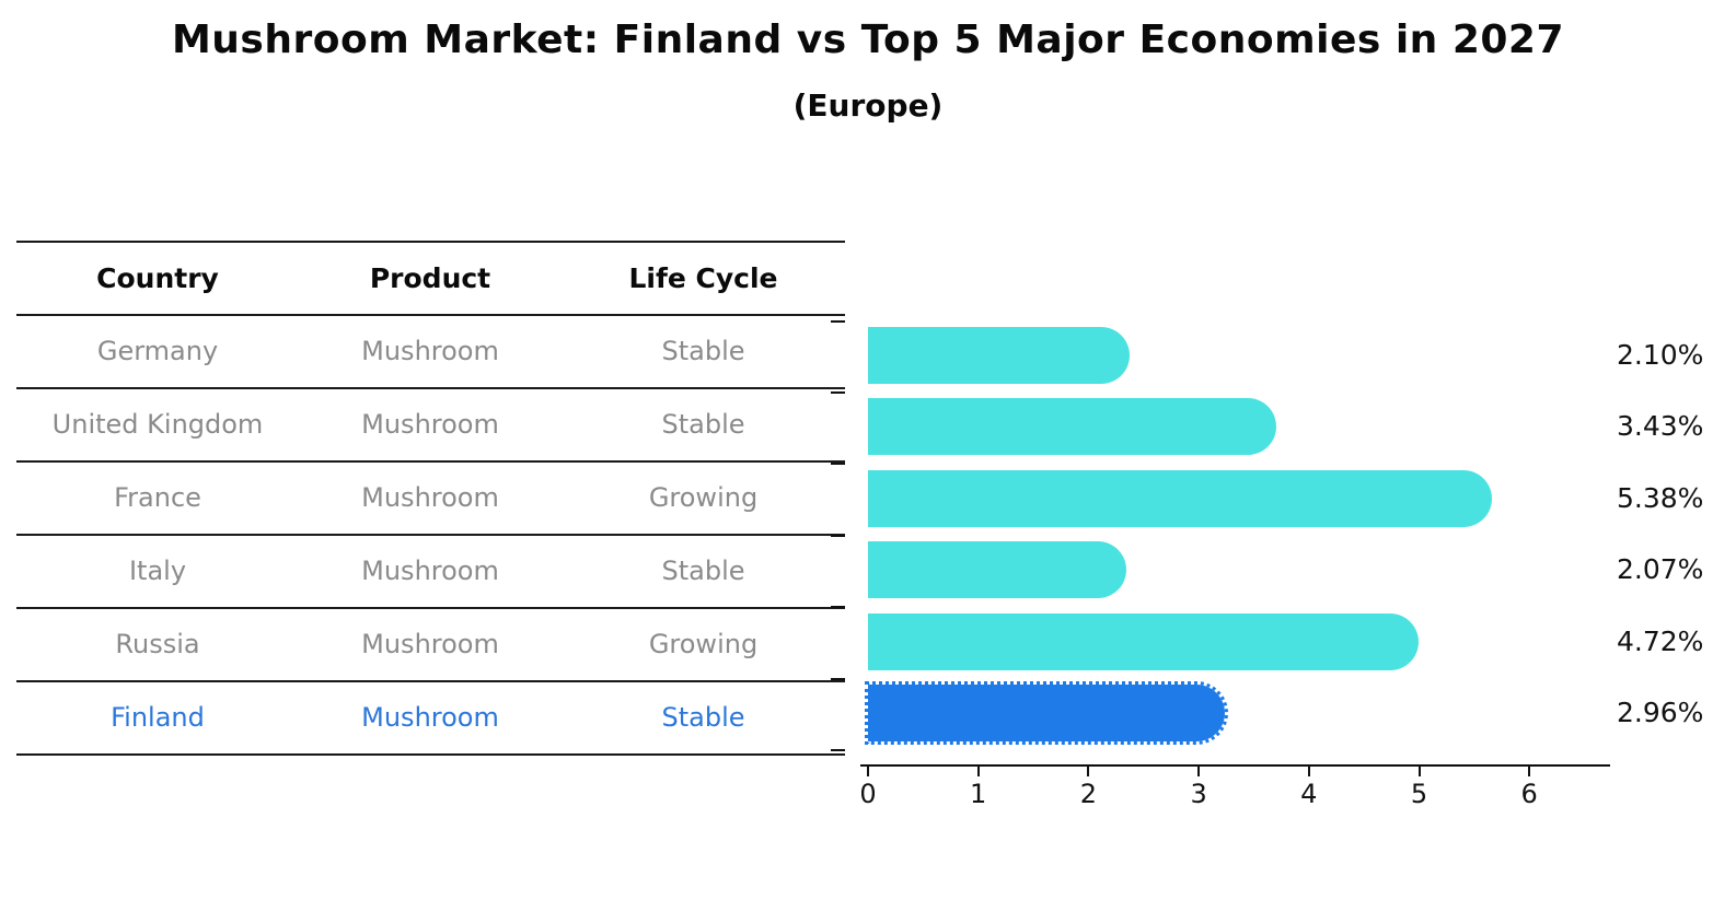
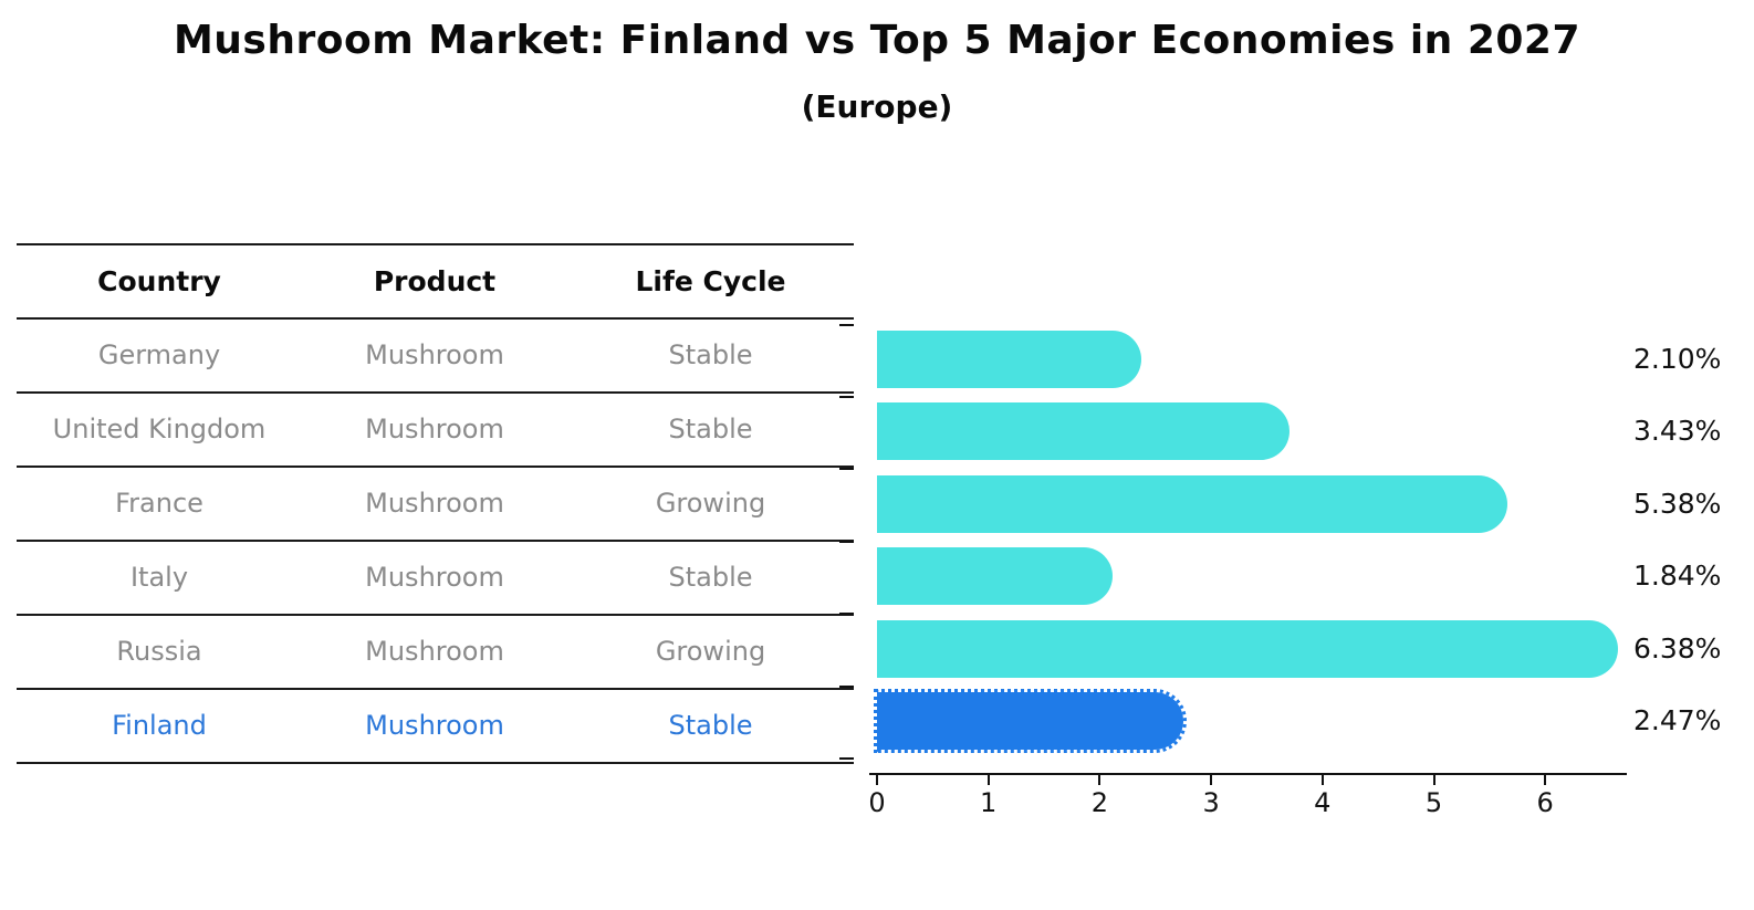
Italy: 2.07% -> 1.84%
Russia: 4.72% -> 6.38%
Finland: 2.96% -> 2.47%
